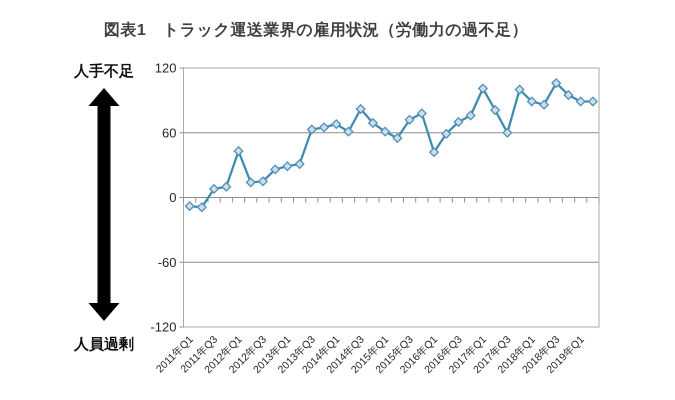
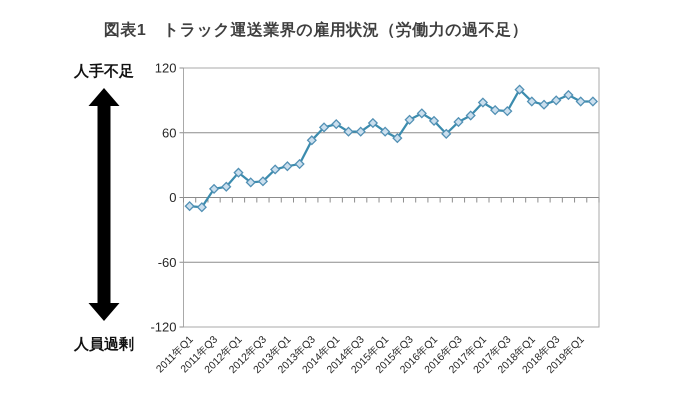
2012年Q1: 43 -> 23
2013年Q3: 63 -> 53
2014年Q3: 82 -> 61
2016年Q1: 42 -> 71
2017年Q1: 101 -> 88
2017年Q3: 60 -> 80
2018年Q3: 106 -> 90
